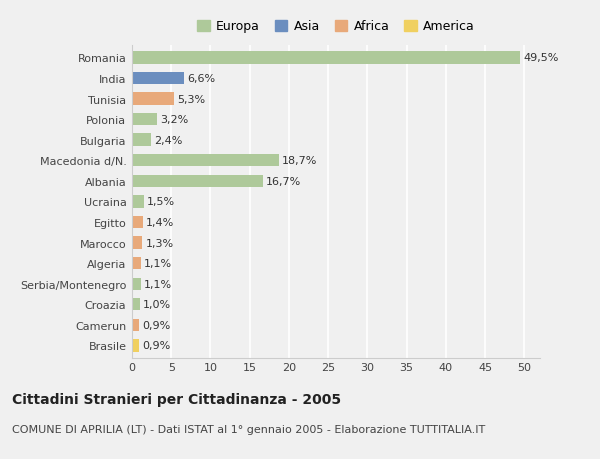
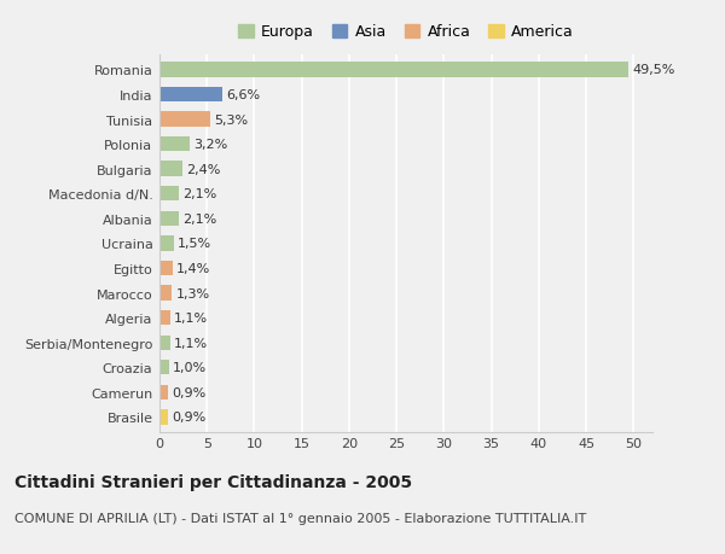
Macedonia d/N.: 18,7% -> 2,1%
Albania: 16,7% -> 2,1%
